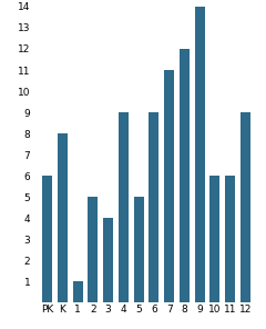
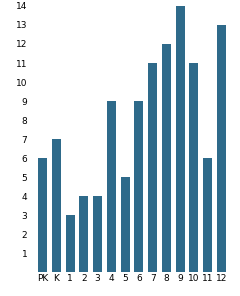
K: 8 -> 7
1: 1 -> 3
2: 5 -> 4
10: 6 -> 11
12: 9 -> 13
